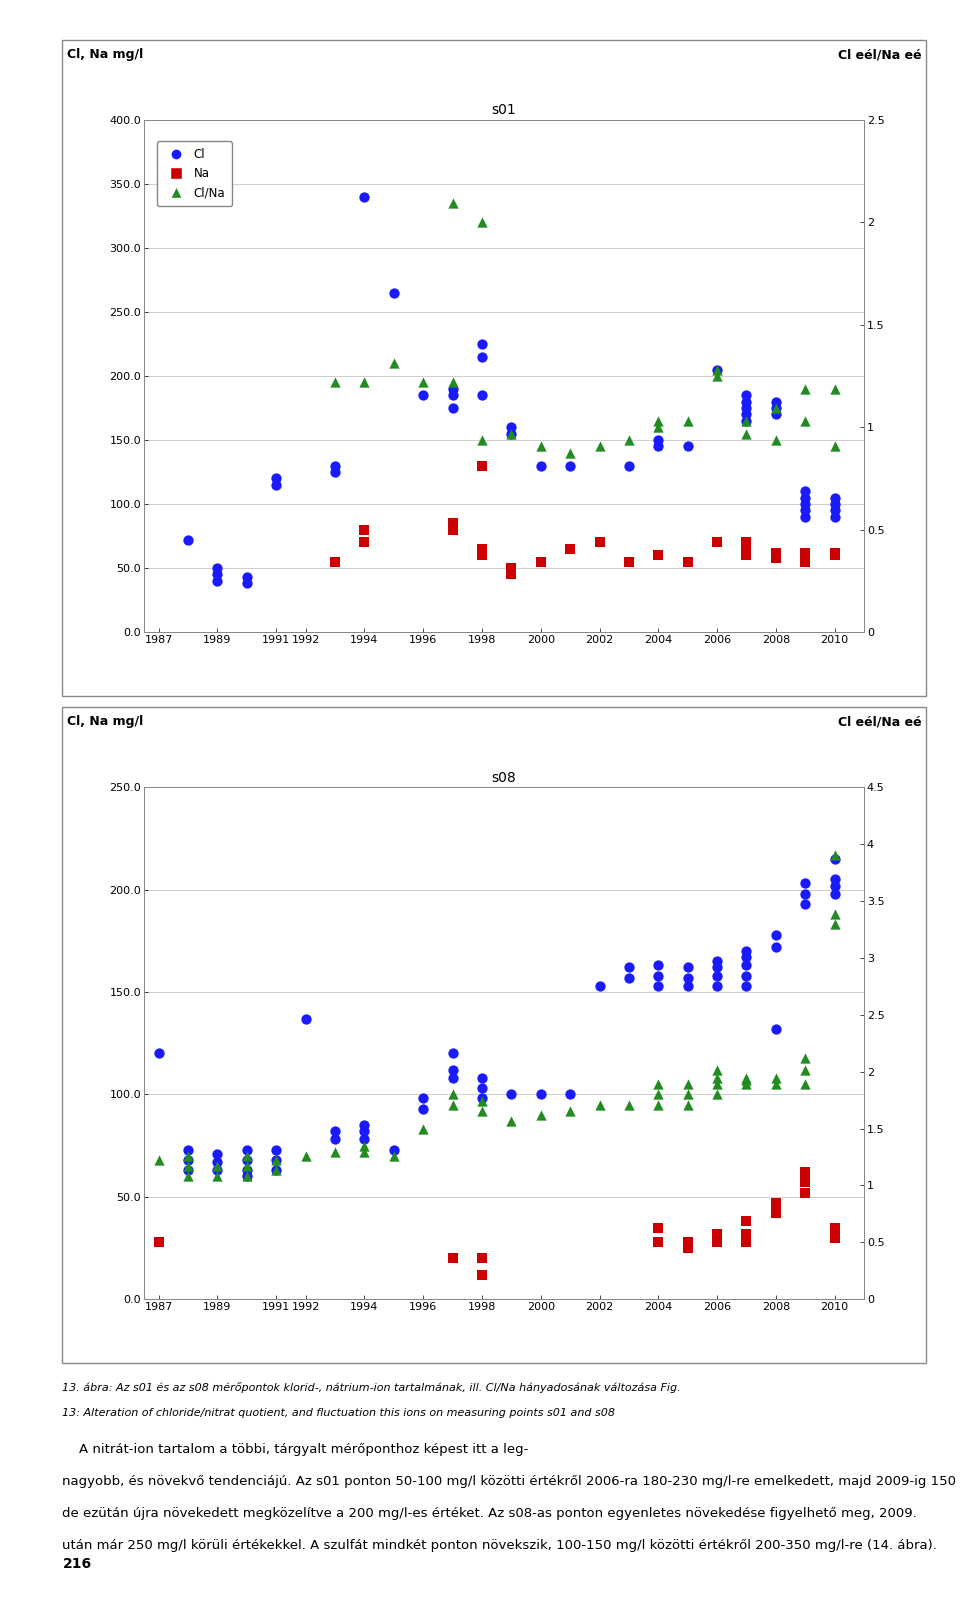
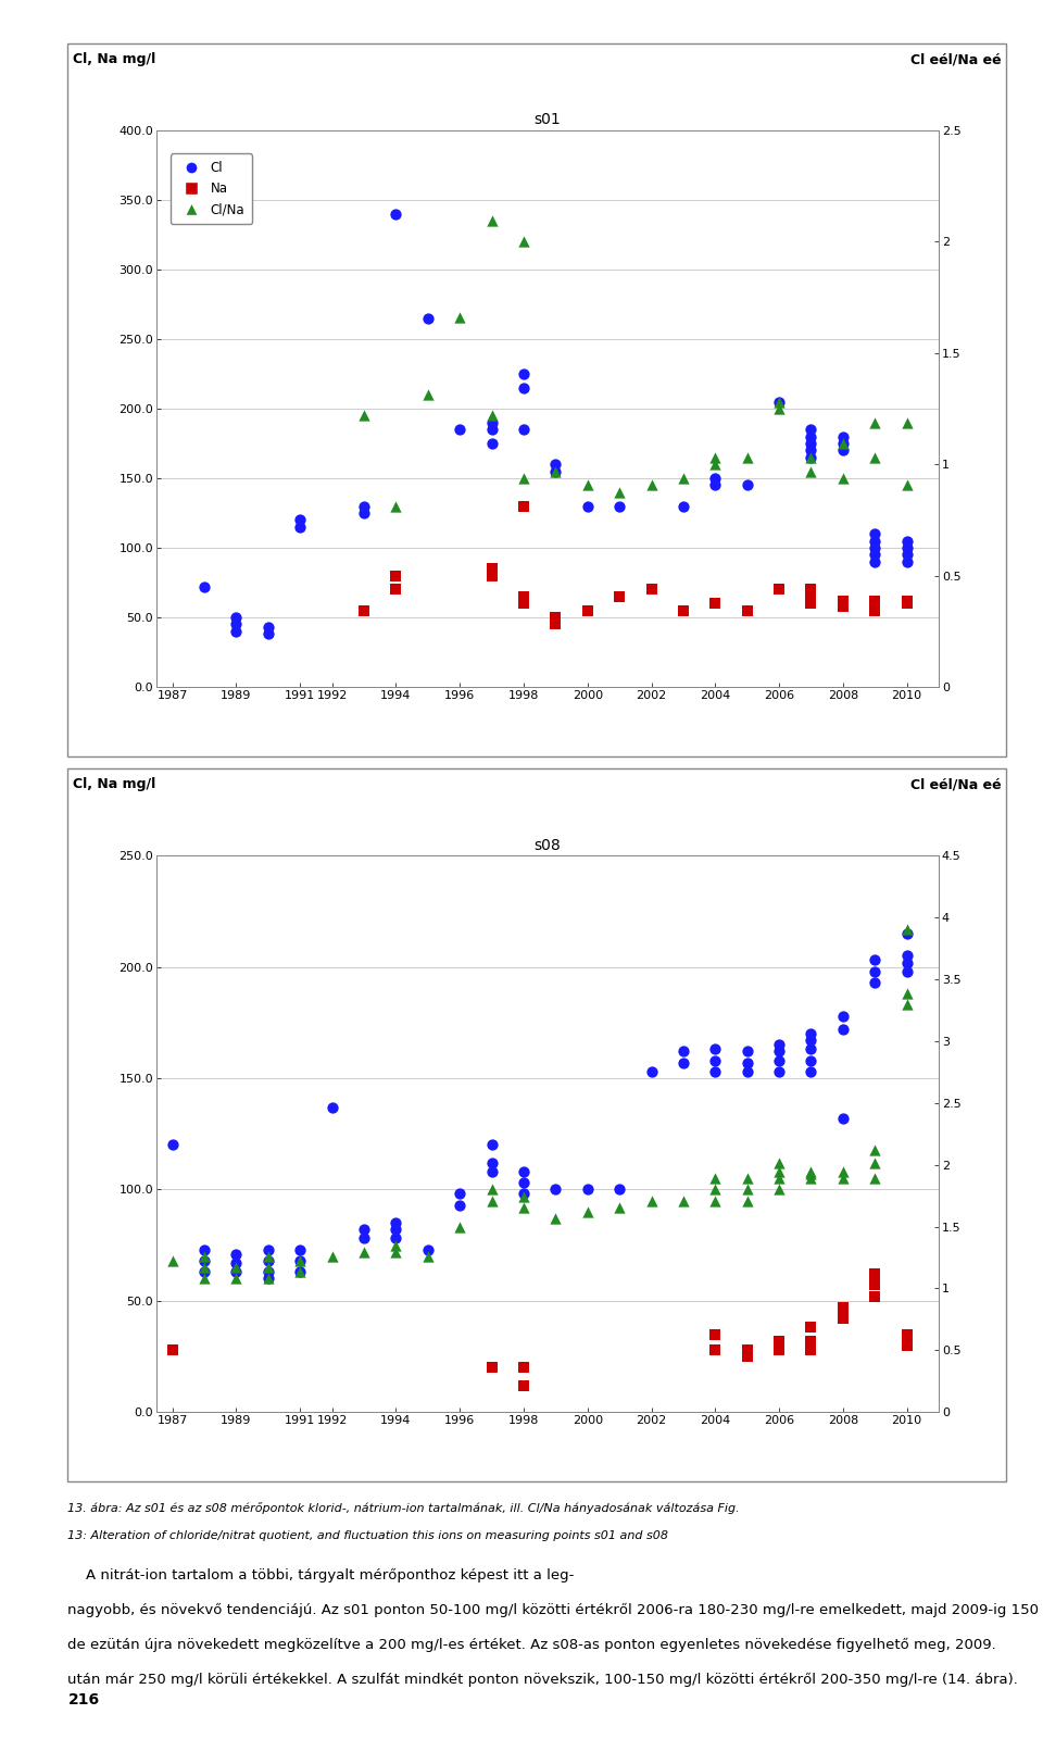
s01/Cl/Na/1994: 195 -> 130
s01/Cl/Na/1996: 195 -> 266
